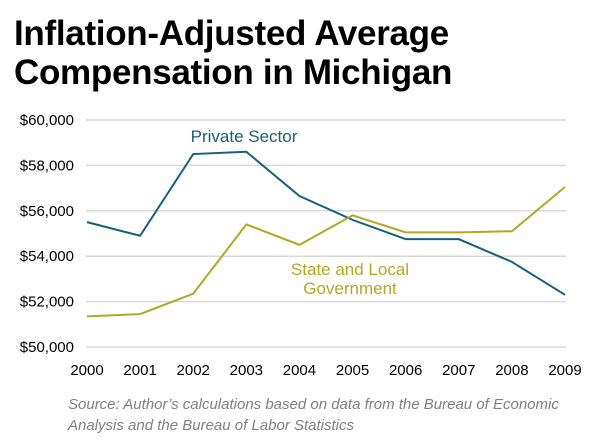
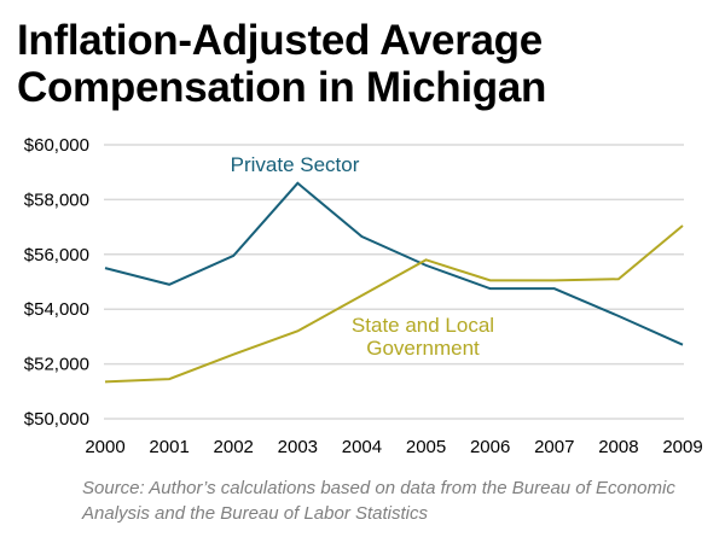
Private Sector/2002: $58500 -> $56000
State and Local Government/2003: $55400 -> $53200
Private Sector/2009: $52300 -> $52700
